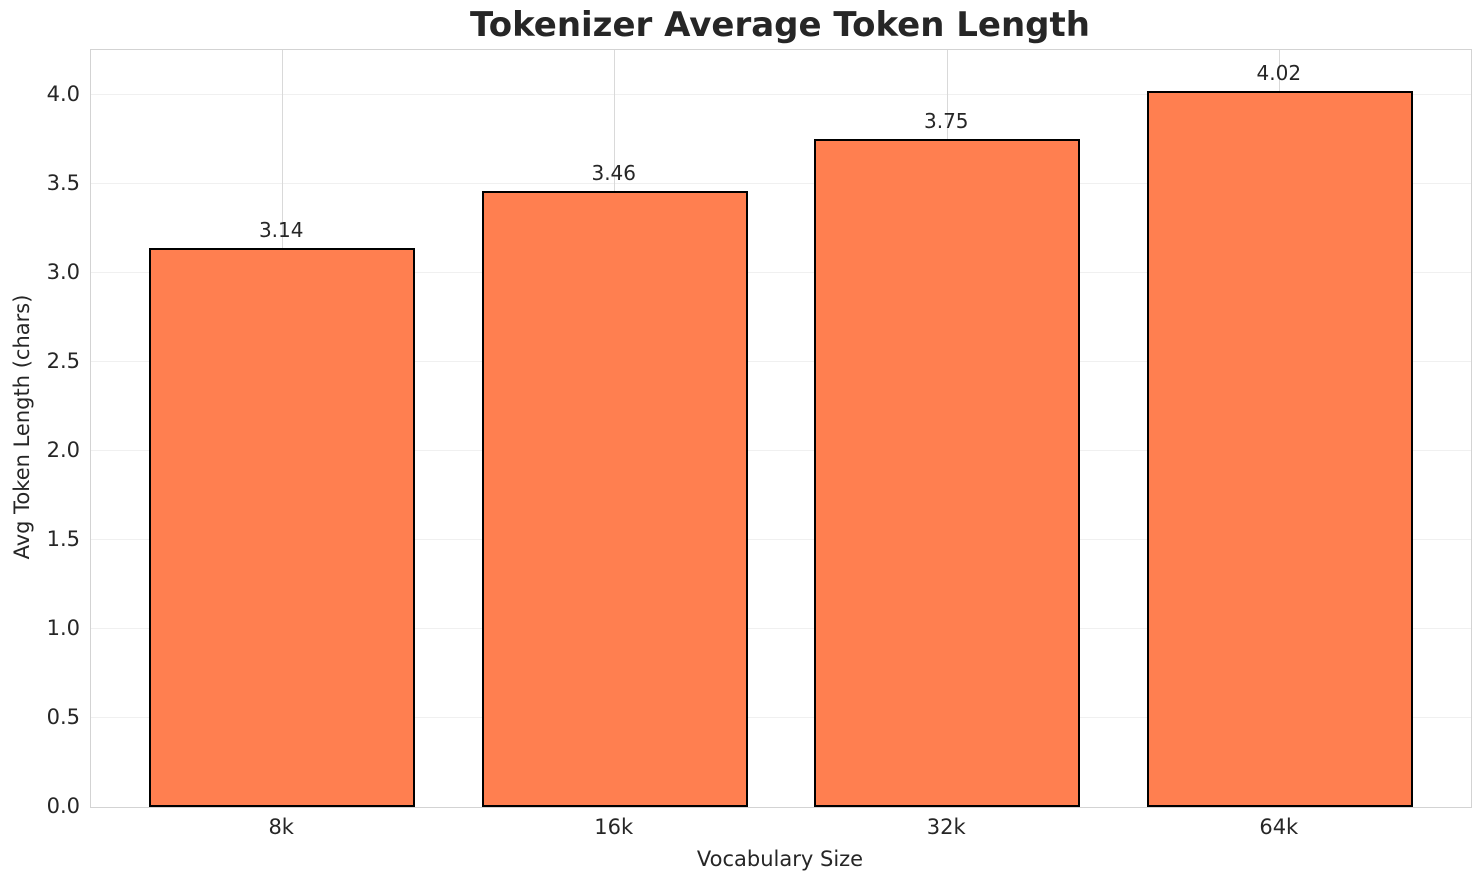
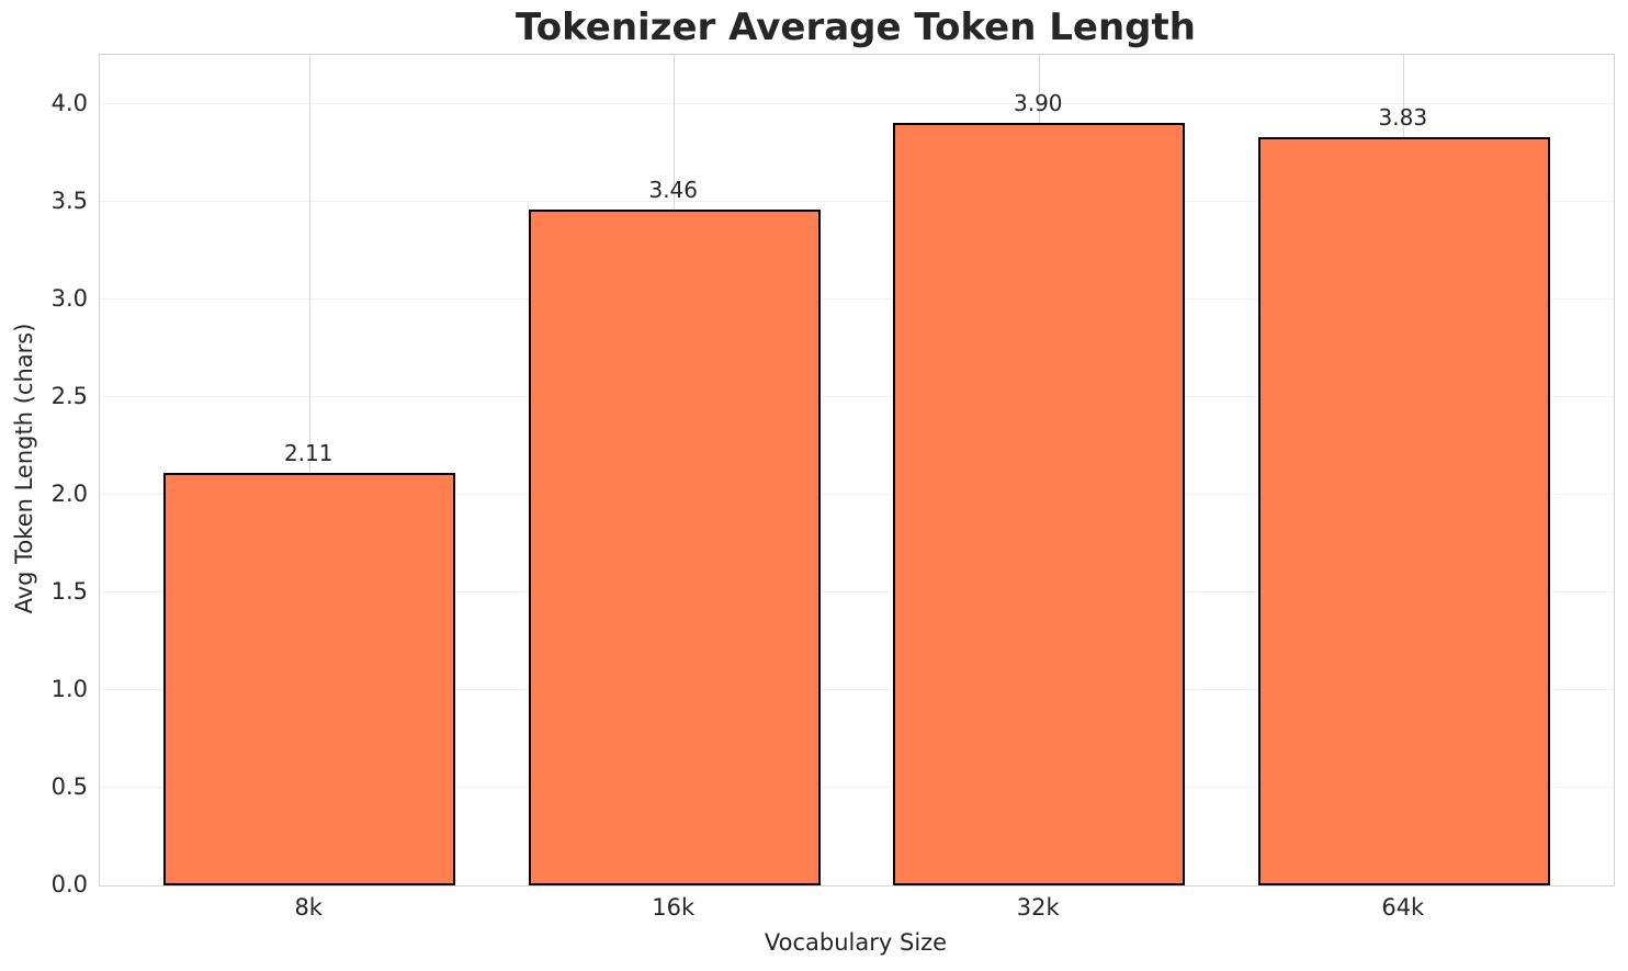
8k: 3.14 -> 2.11
32k: 3.75 -> 3.90
64k: 4.02 -> 3.83
